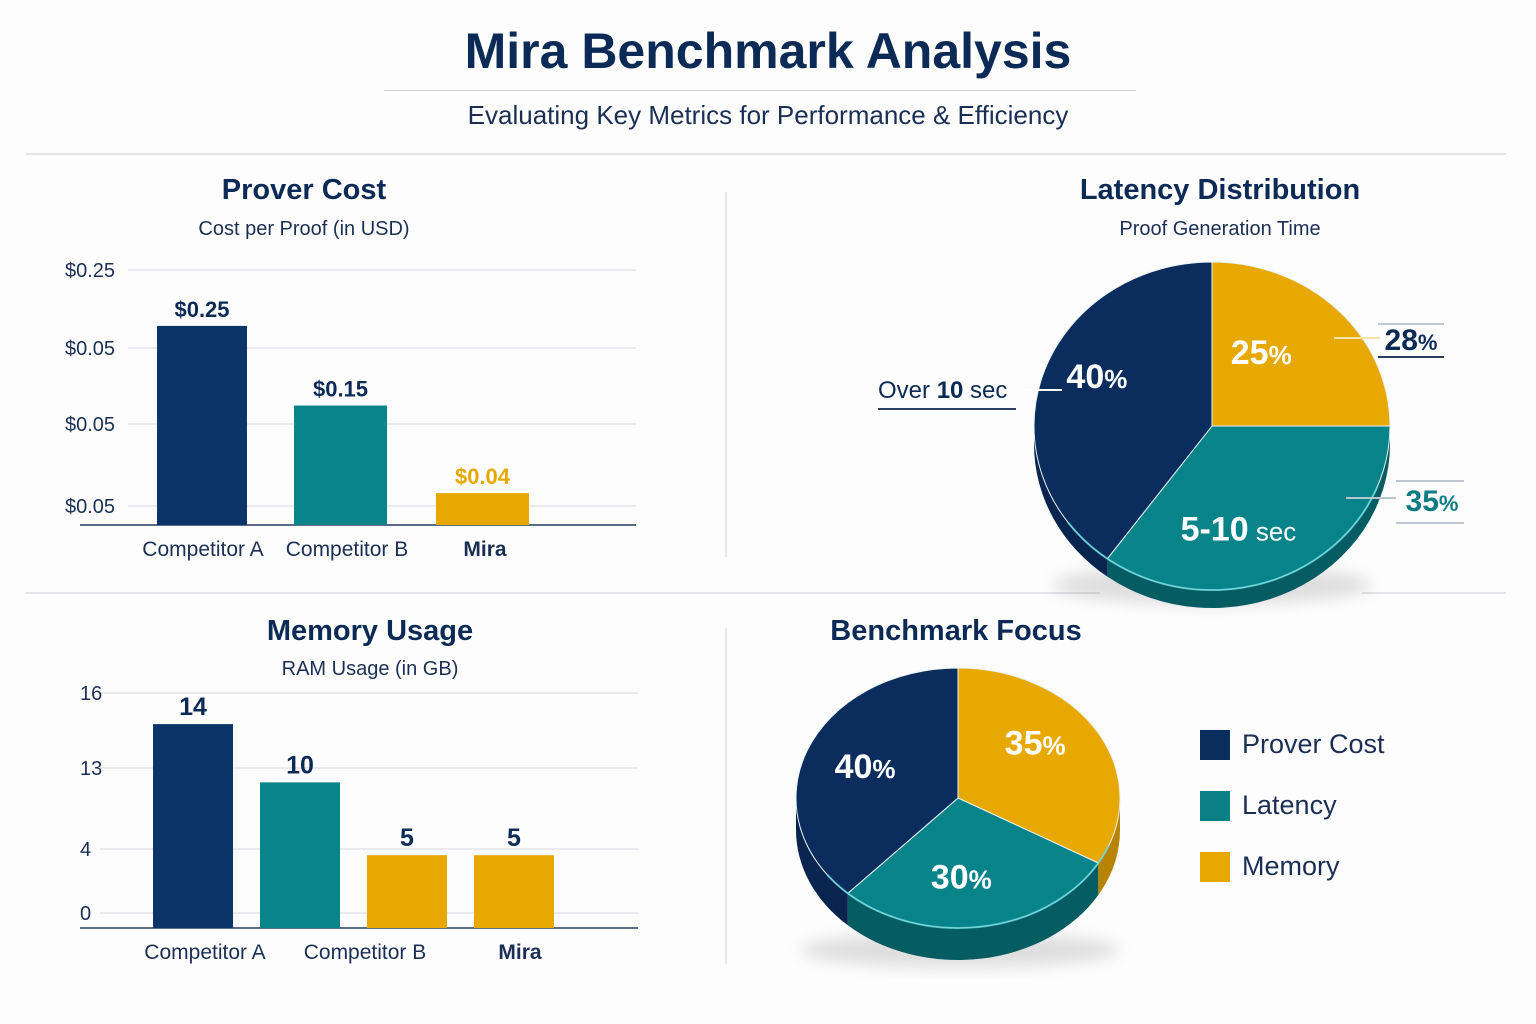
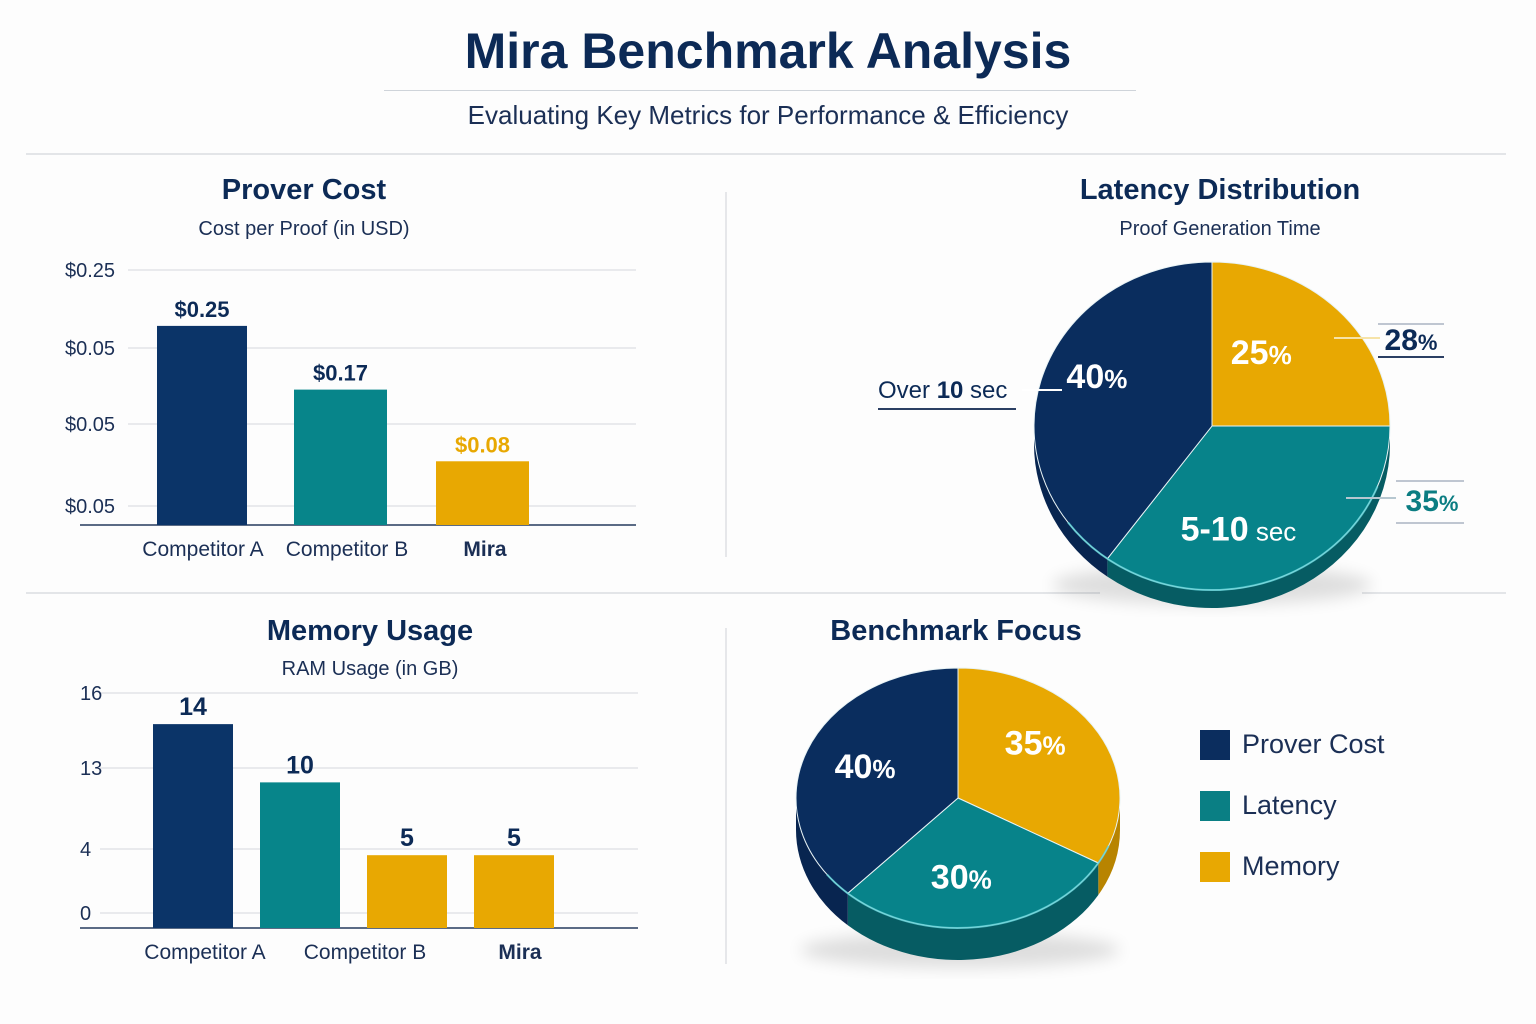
Prover Cost/Competitor B: $0.15 -> $0.17
Prover Cost/Mira: $0.04 -> $0.08
